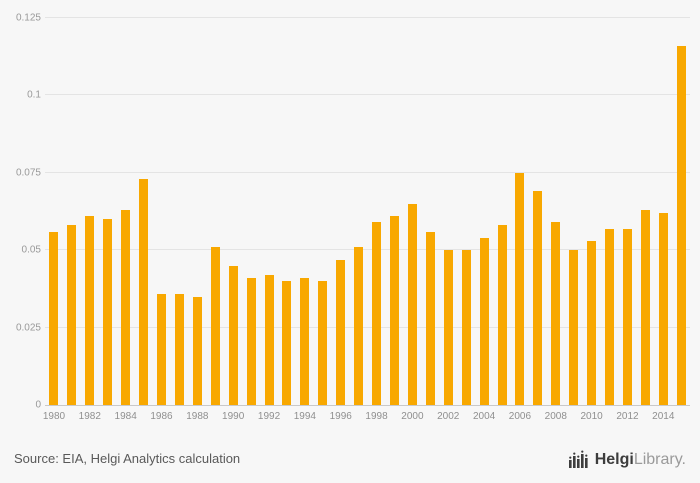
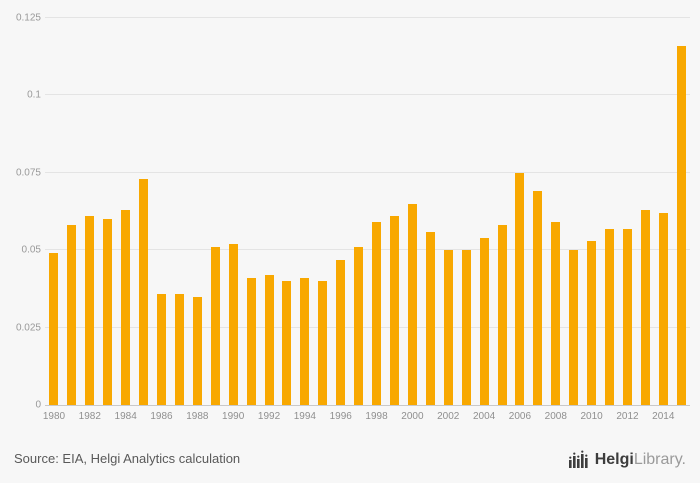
1980: 0.056 -> 0.049
1990: 0.045 -> 0.052
